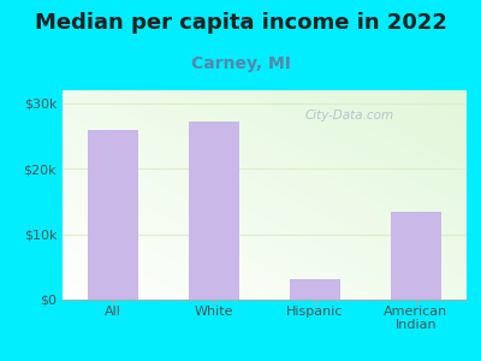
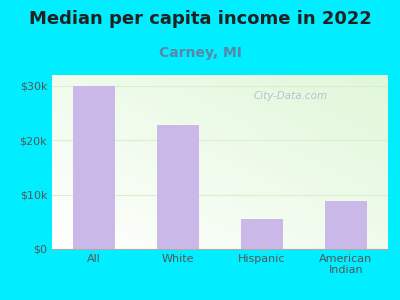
All: $26.0k -> $30.0k
White: $27.2k -> $22.8k
Hispanic: $3.2k -> $5.6k
American Indian: $13.5k -> $8.8k
